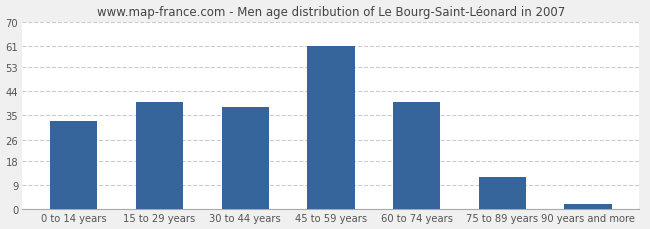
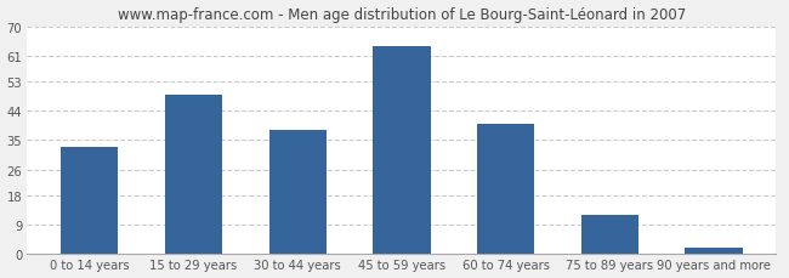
15 to 29 years: 40 -> 49
45 to 59 years: 61 -> 64
